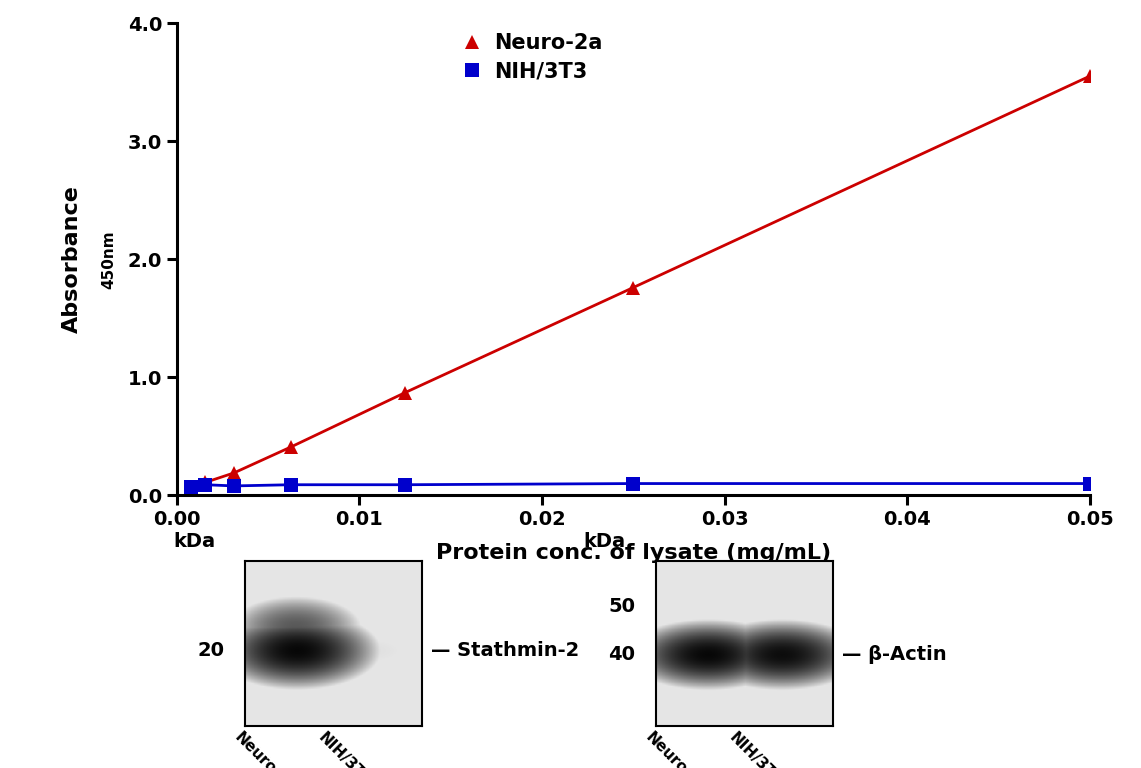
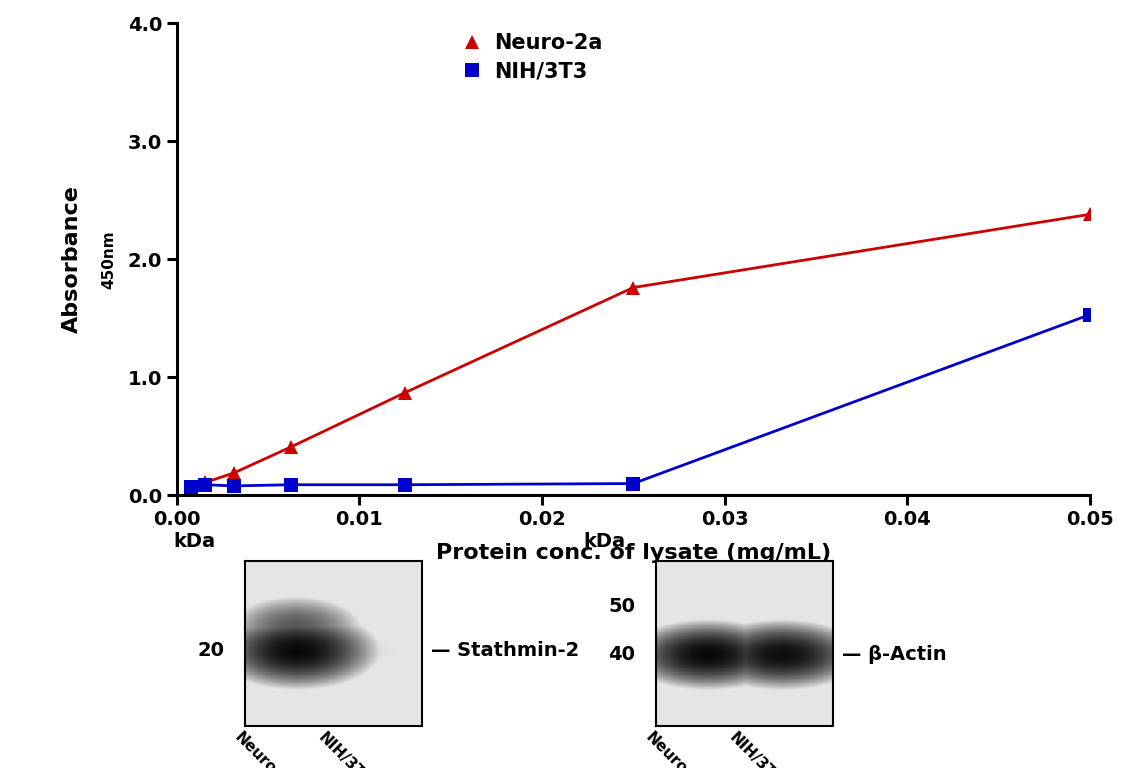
Neuro-2a/0.05: 3.55 -> 2.38
NIH/3T3/0.05: 0.10 -> 1.53
